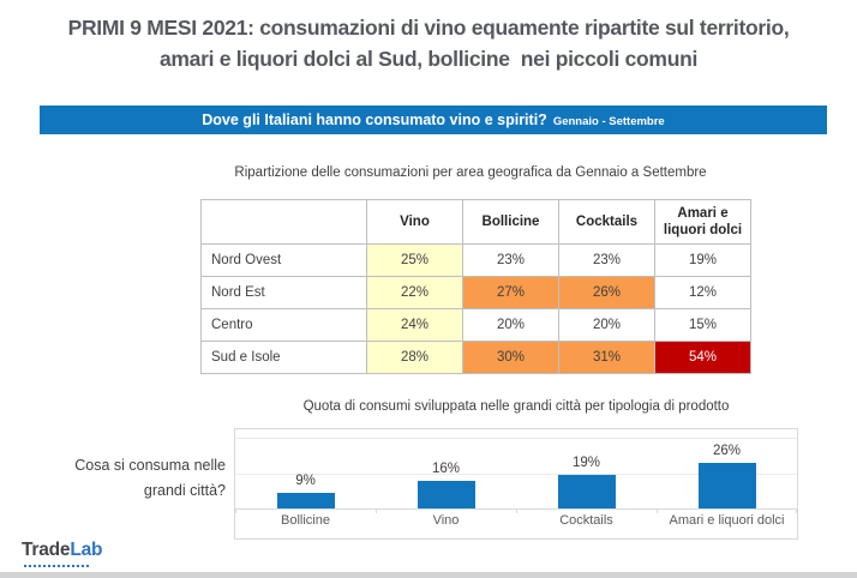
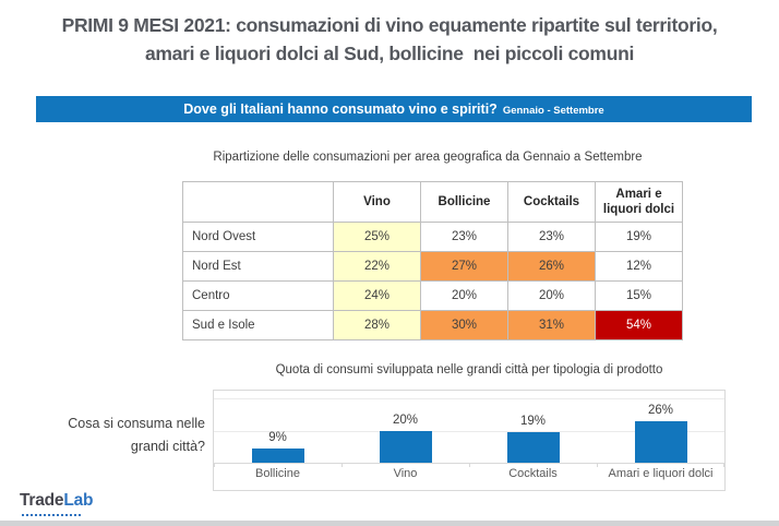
Vino: 16% -> 20%
